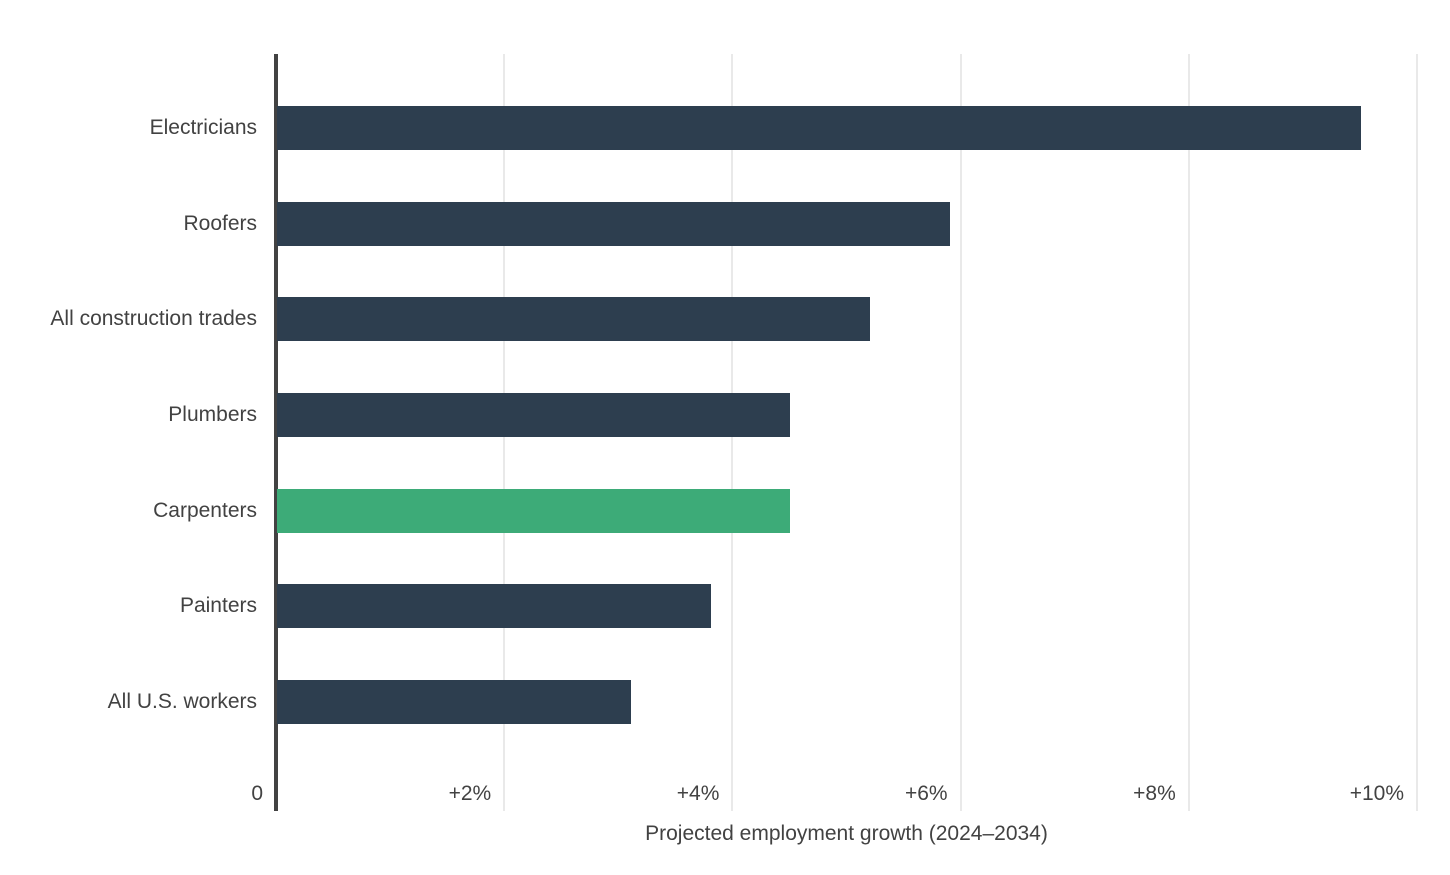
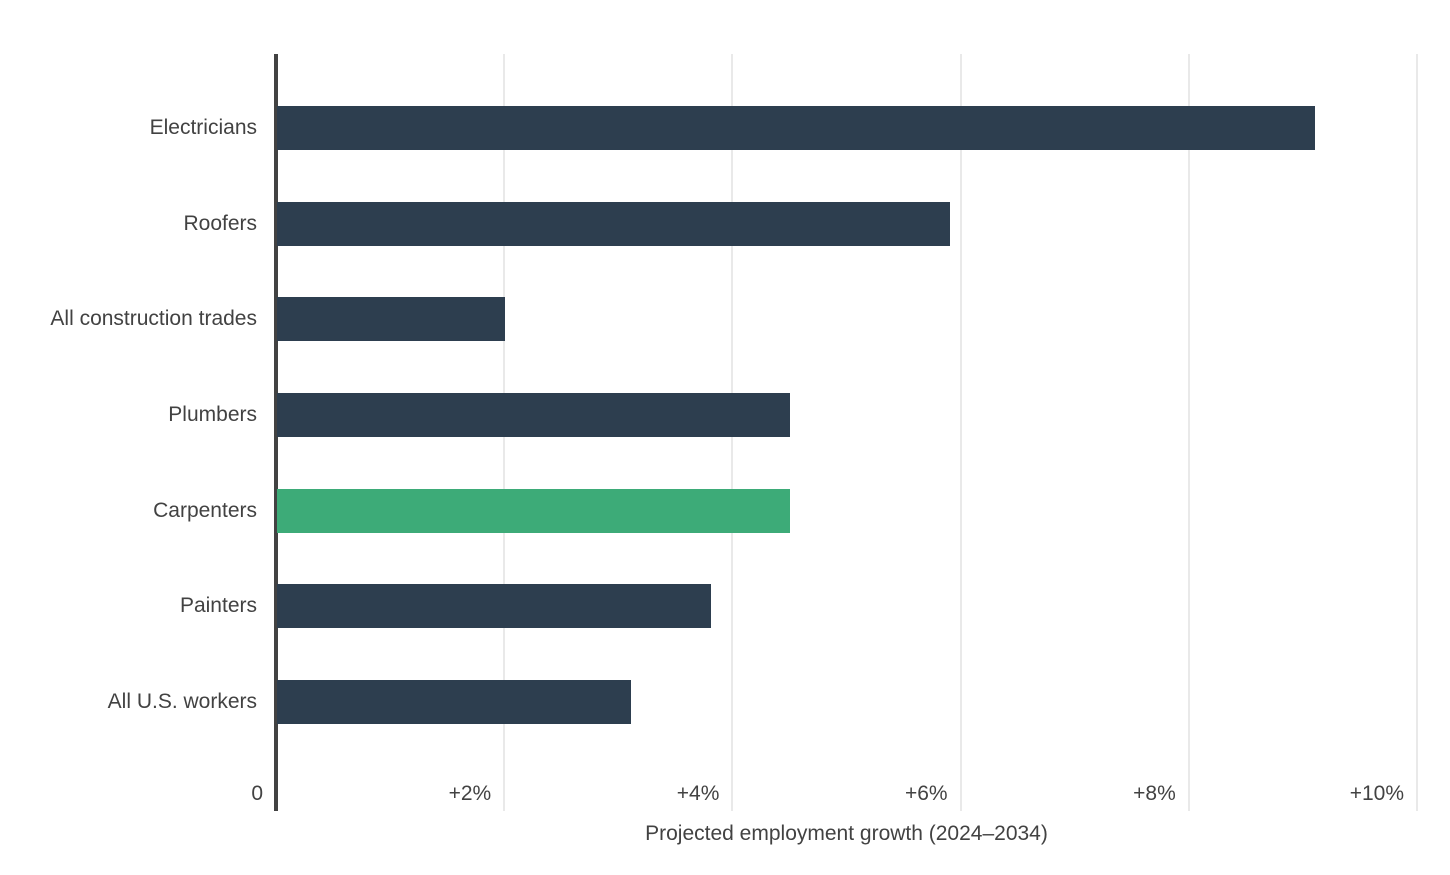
Electricians: 9.5% -> 9.1%
All construction trades: 5.2% -> 2.0%
